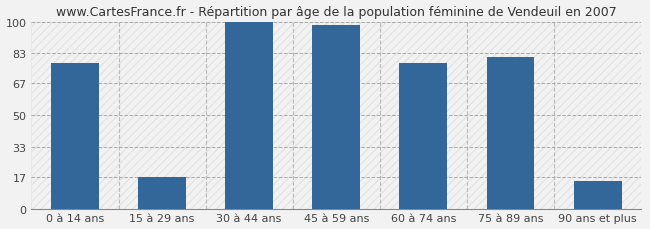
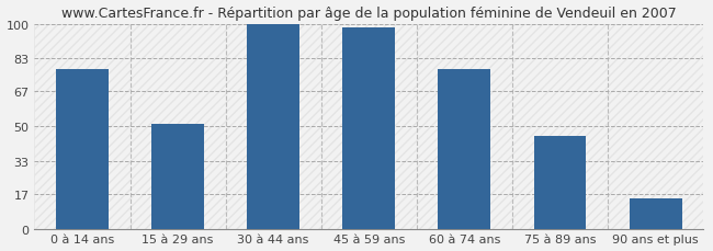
15 à 29 ans: 17 -> 51
75 à 89 ans: 81 -> 45
